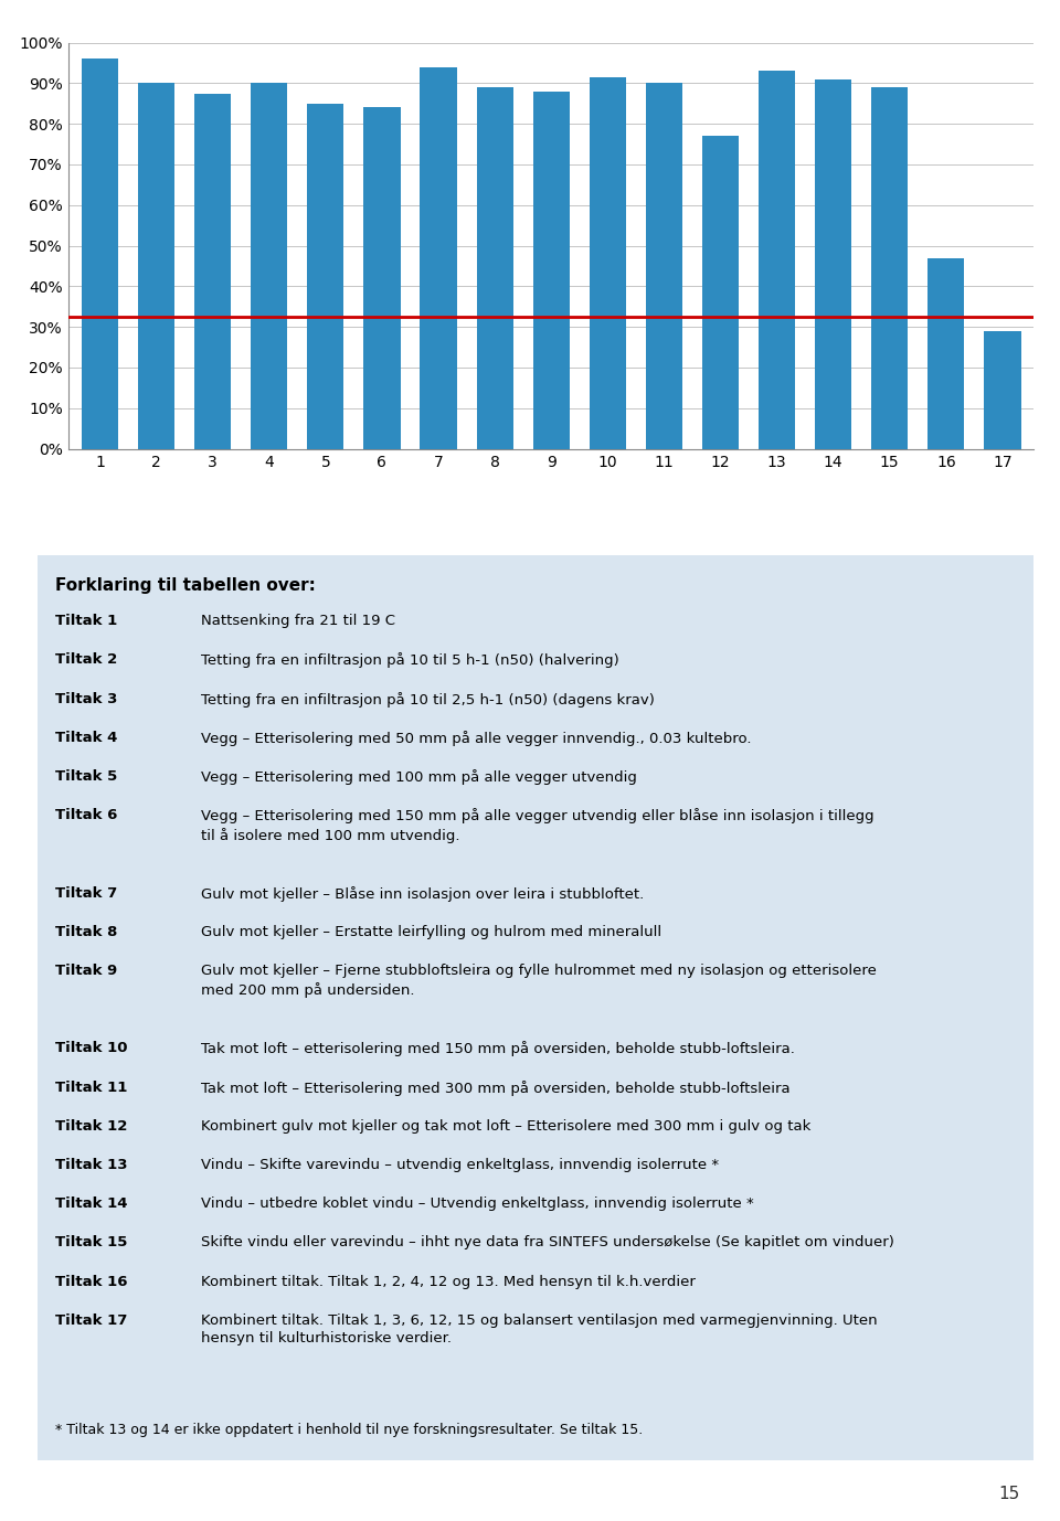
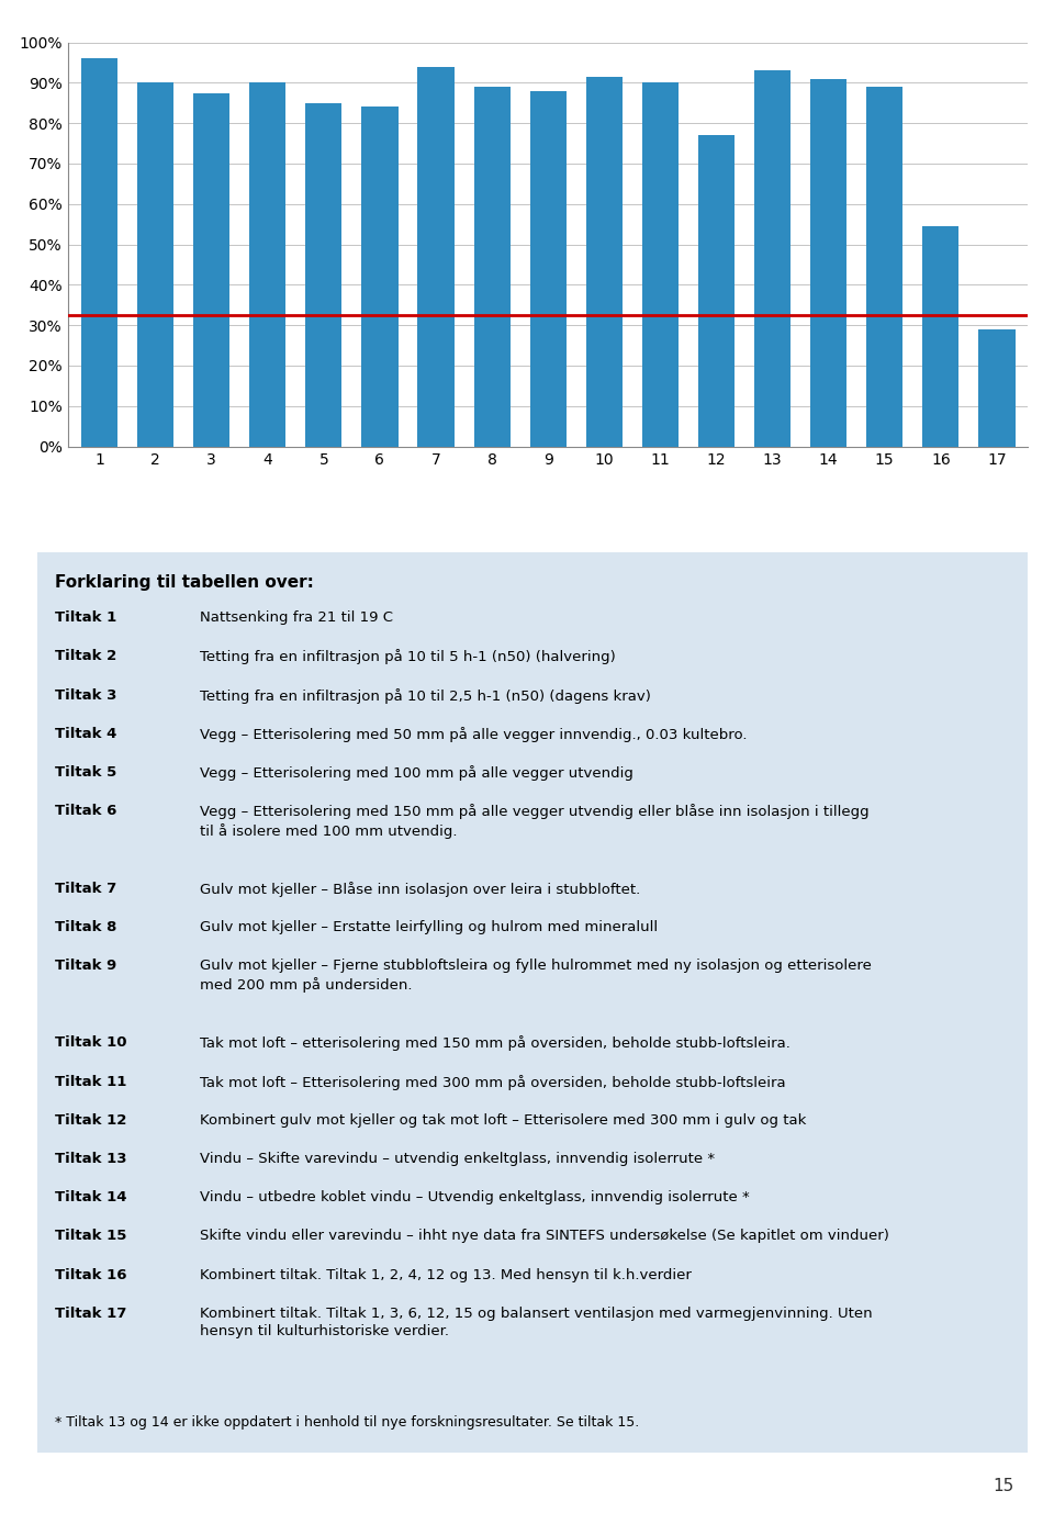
16: 47.0% -> 54.5%
